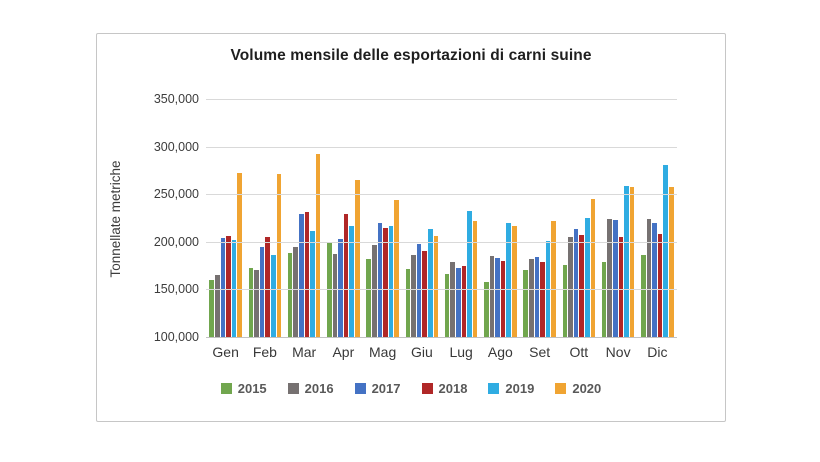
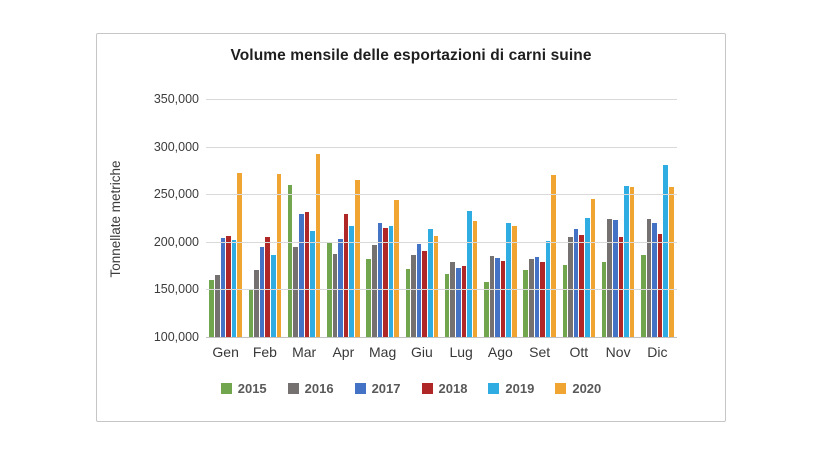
2015/Feb: 170000 -> 150000
2015/Mar: 190000 -> 260000
2020/Set: 220000 -> 270000
